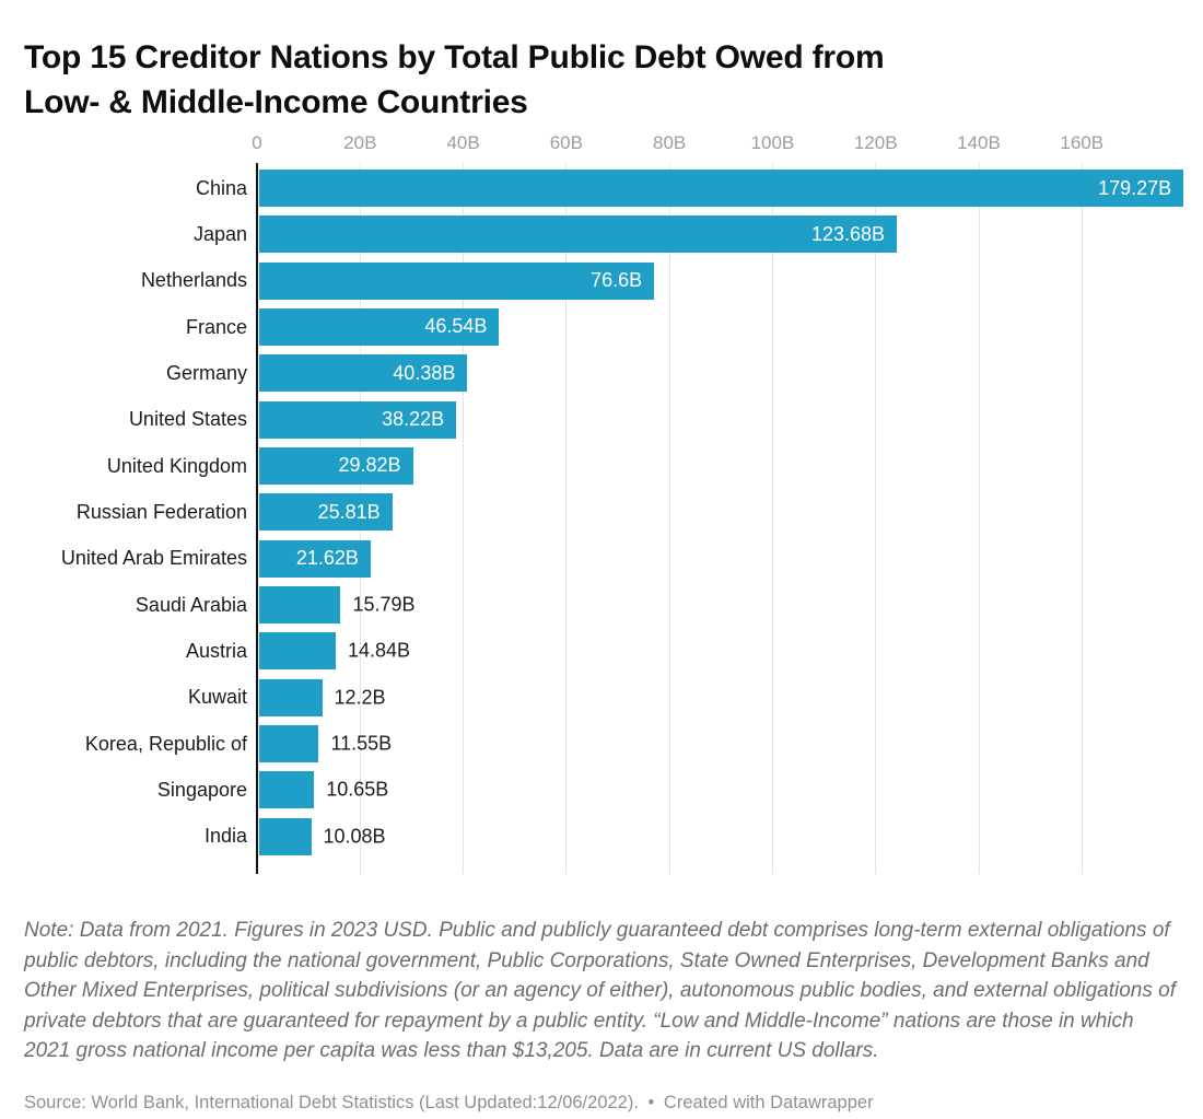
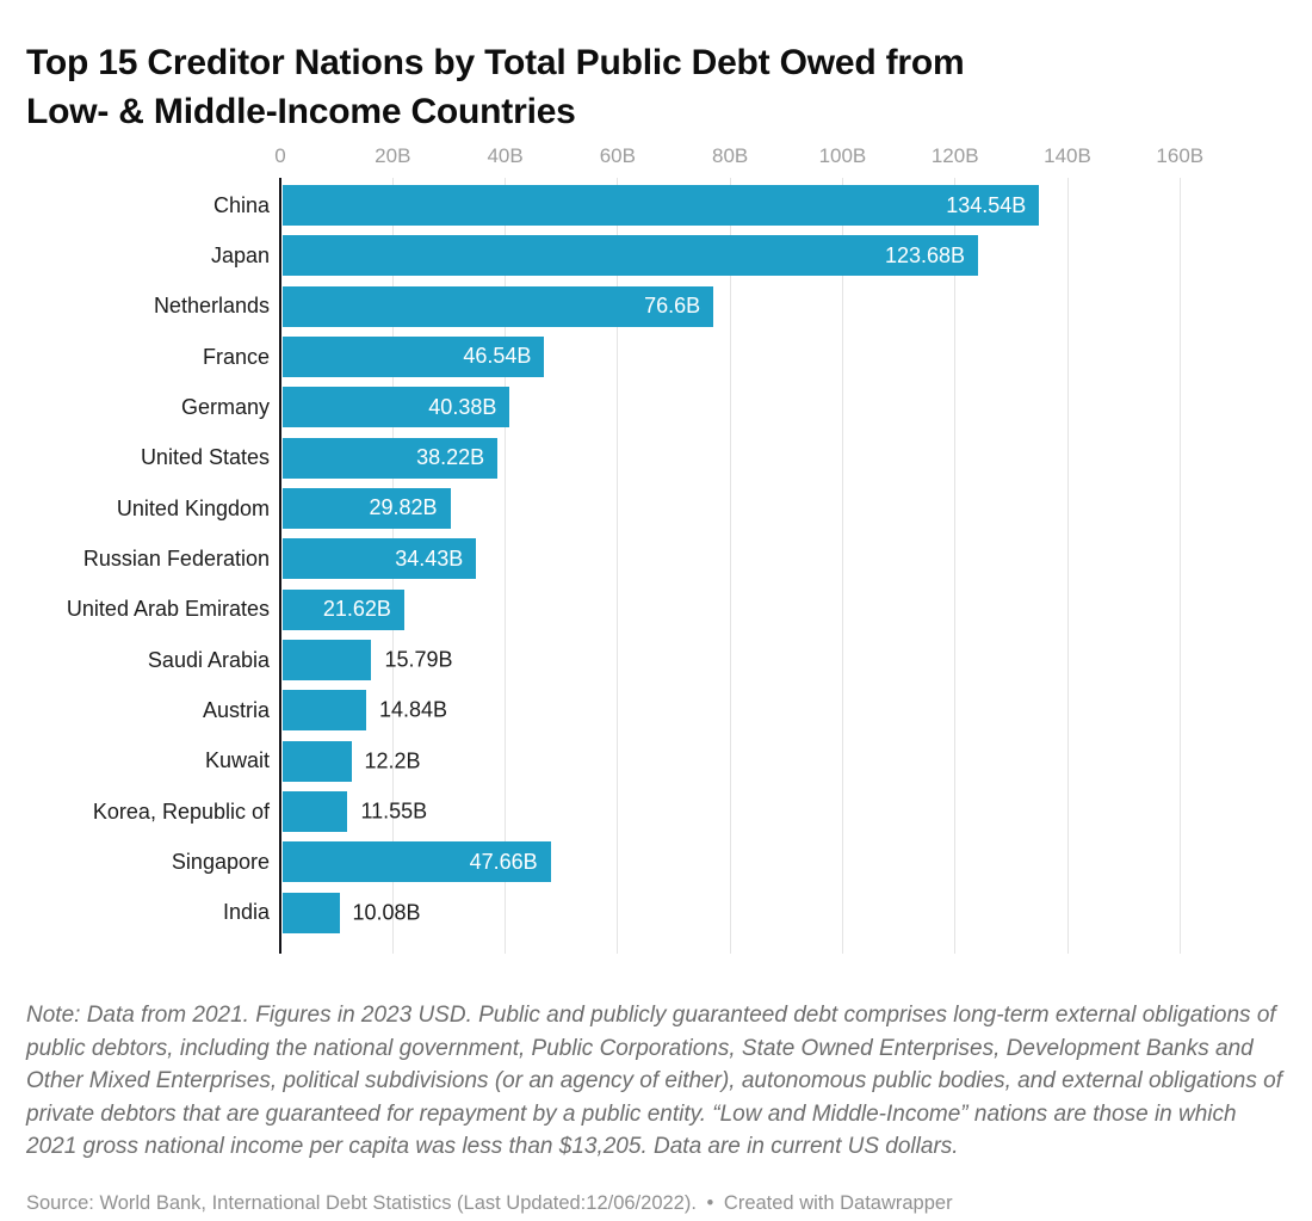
China: 179.27B -> 134.54B
Russian Federation: 25.81B -> 34.43B
Singapore: 10.65B -> 47.66B
